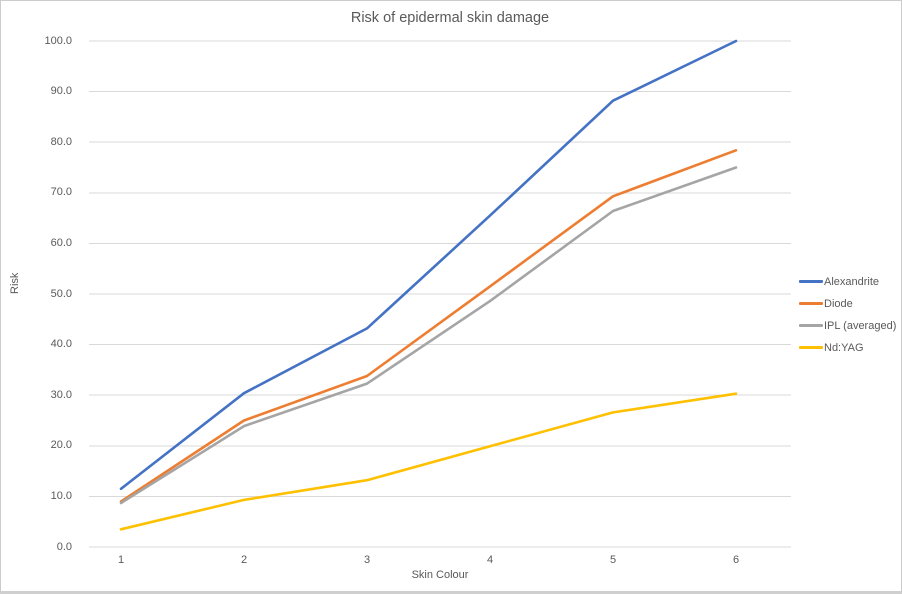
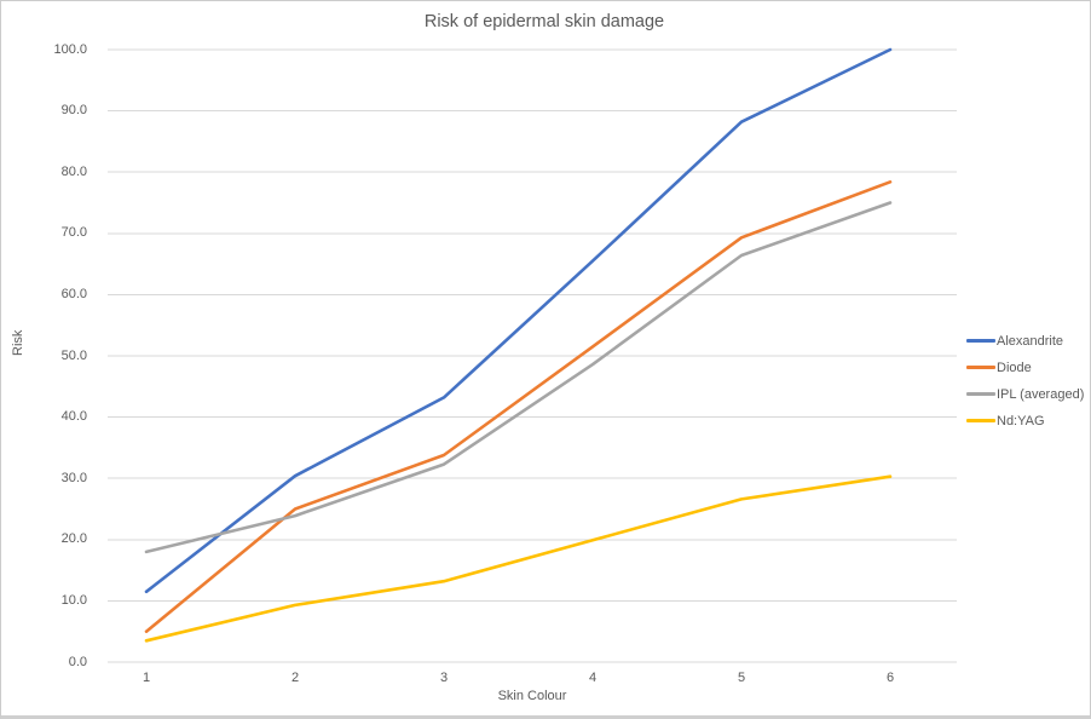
Diode/1: 9 -> 5
IPL (averaged)/1: 9 -> 18
